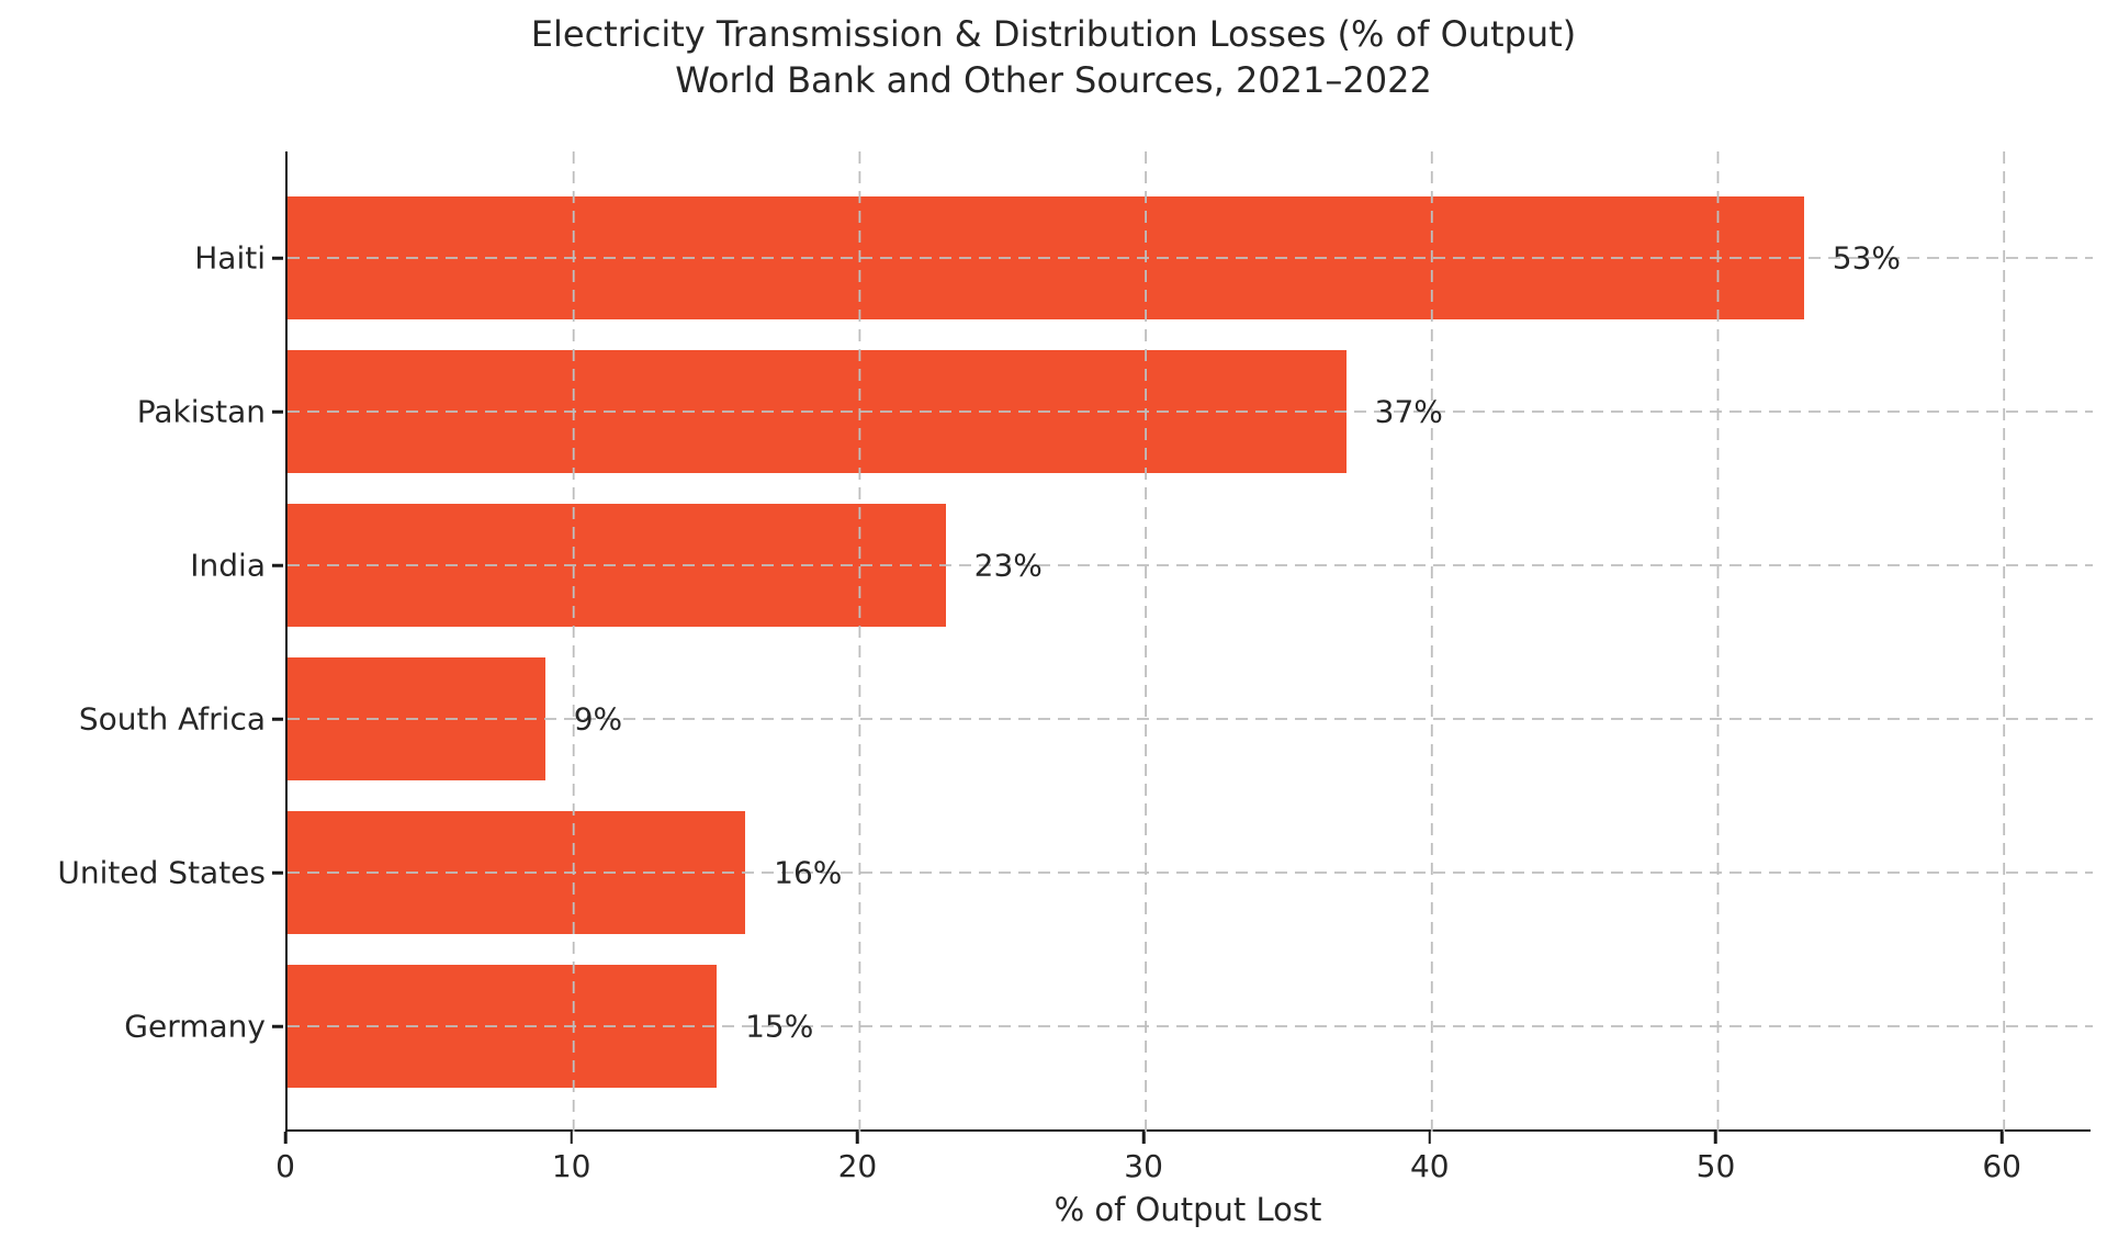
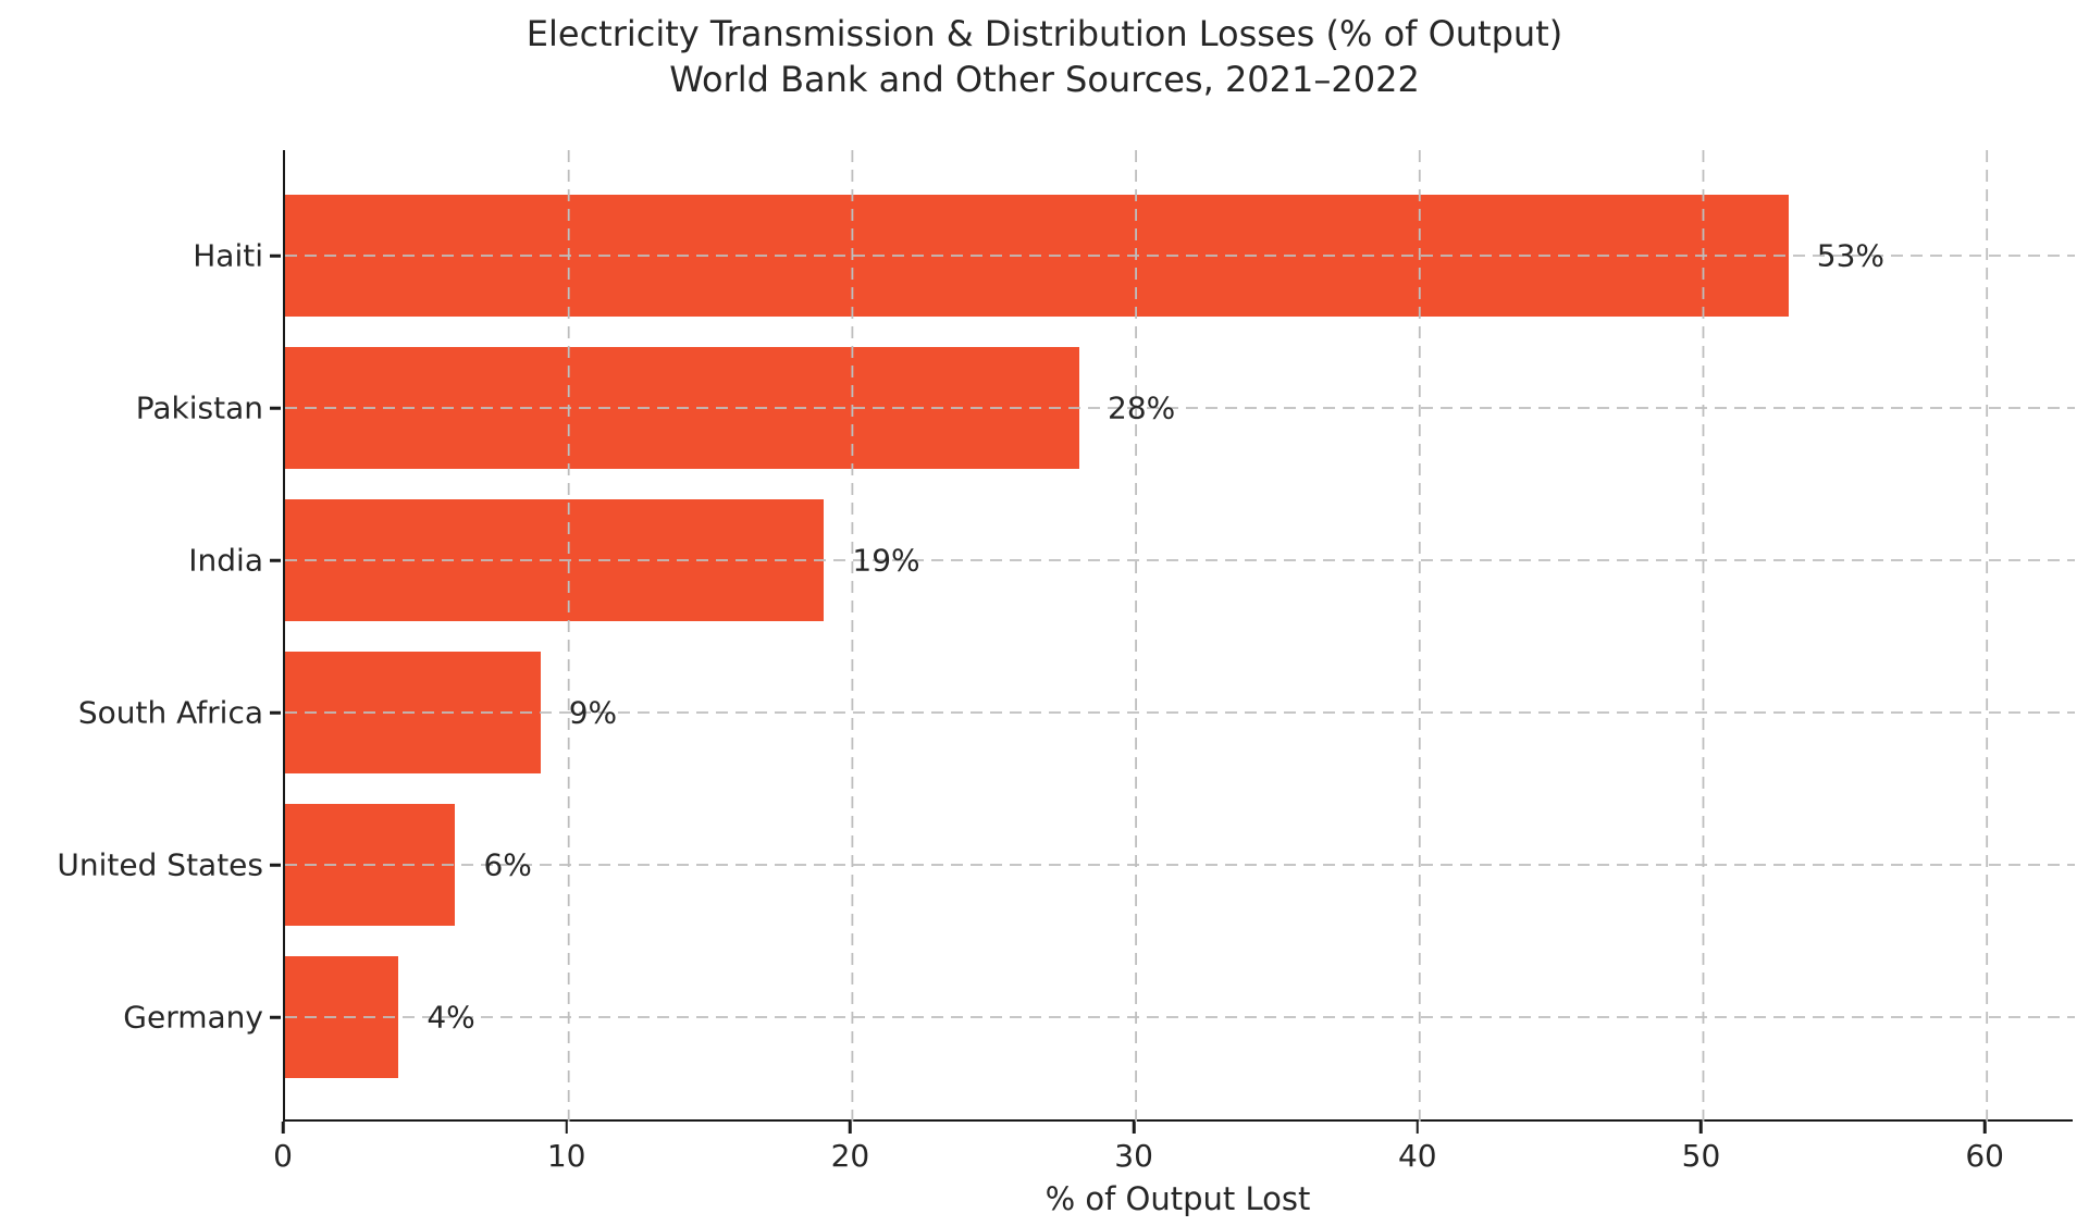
Pakistan: 37% -> 28%
India: 23% -> 19%
United States: 16% -> 6%
Germany: 15% -> 4%
